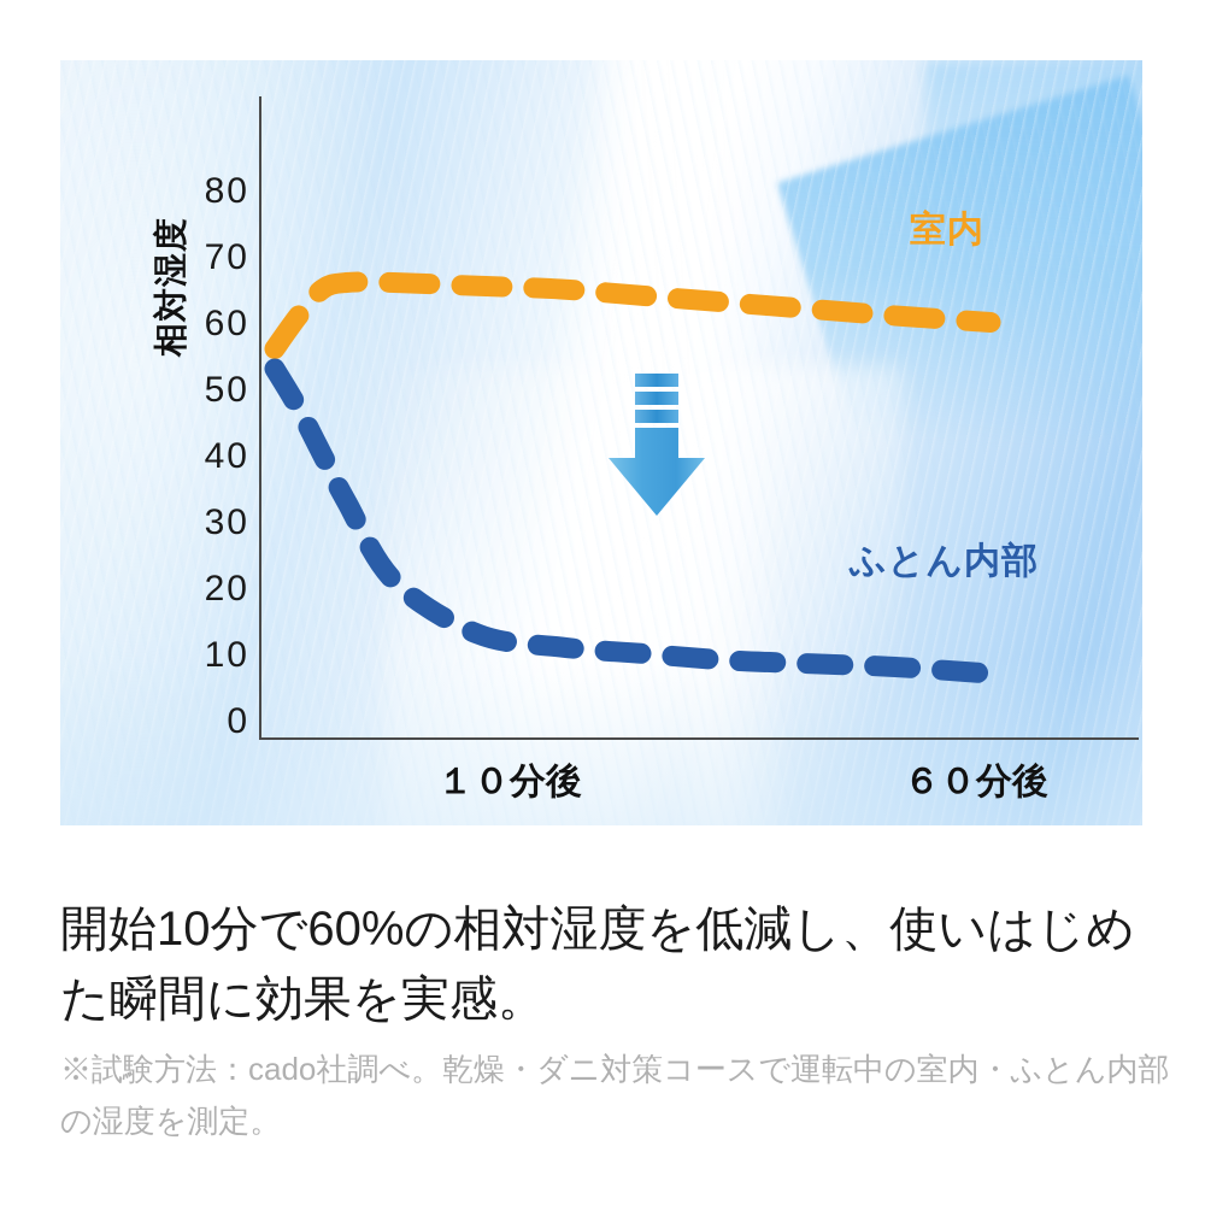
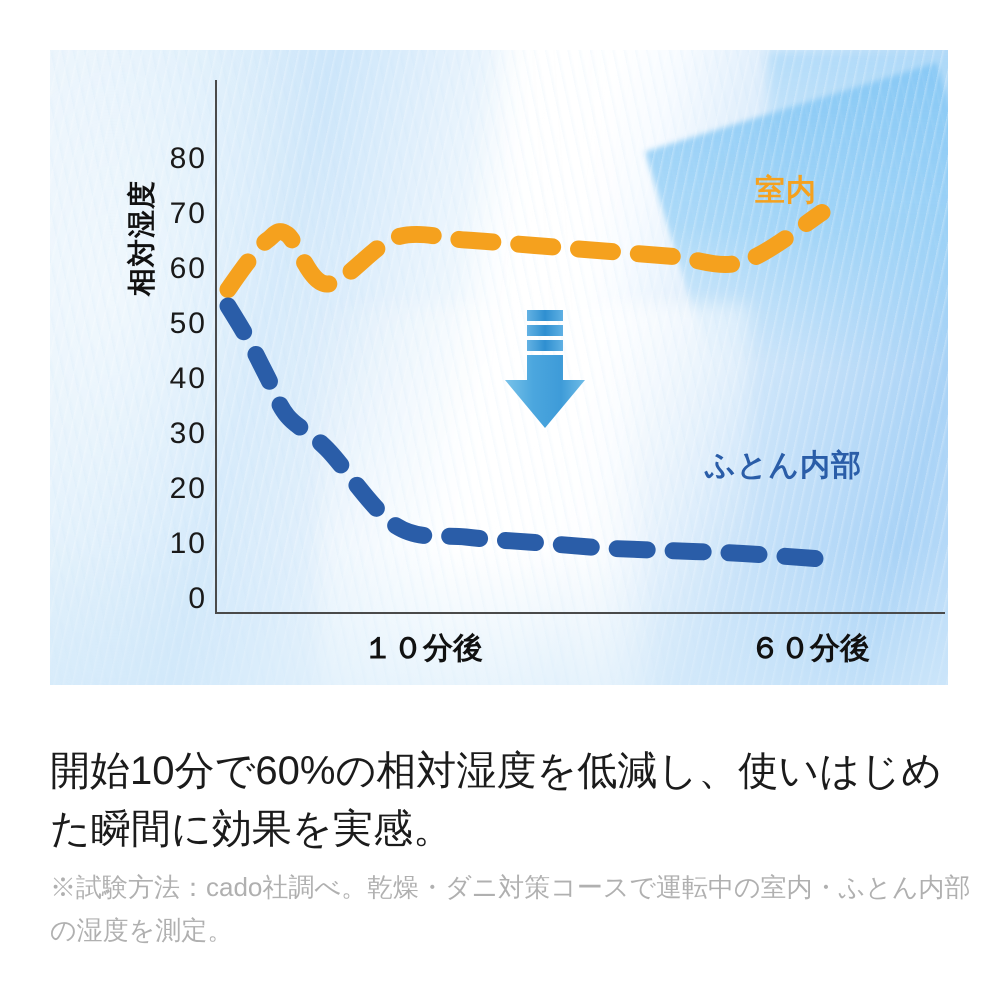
室内/10: 69 -> 60
ふとん内部/10: 24 -> 30
室内/60: 63 -> 73
